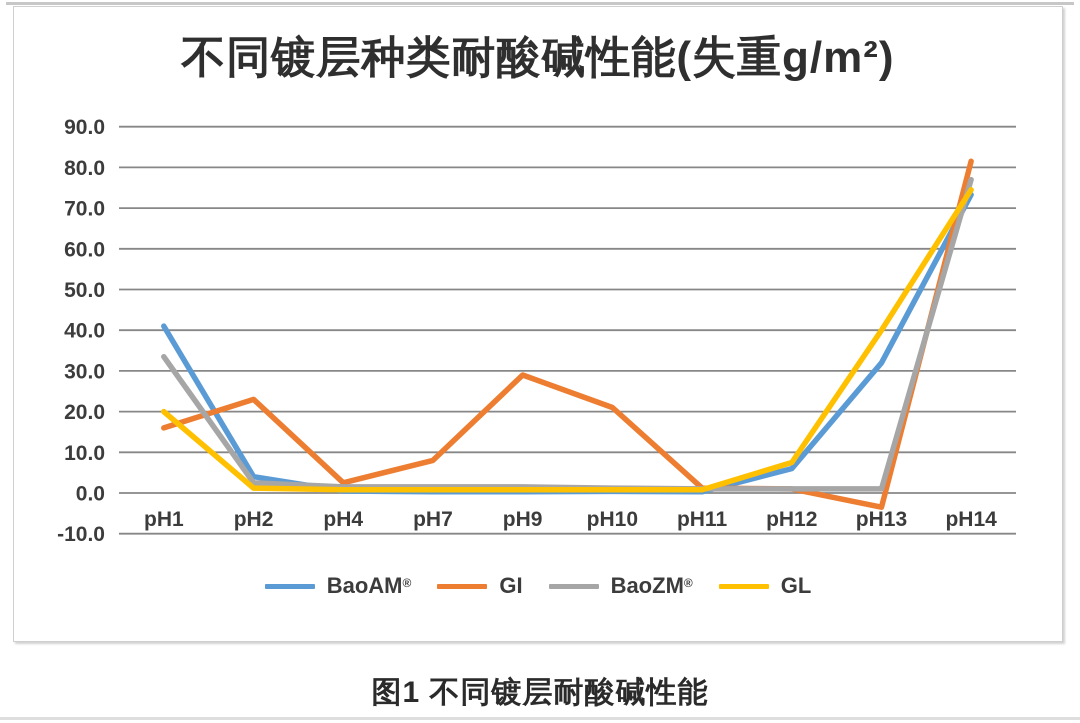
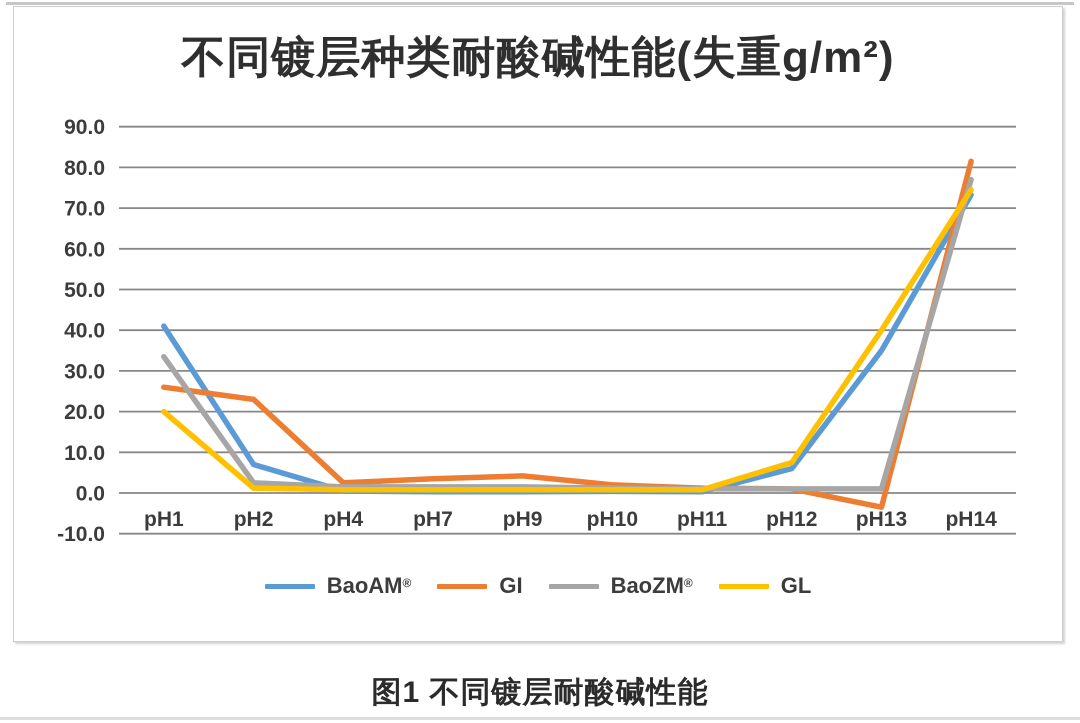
GI/pH1: 16 -> 26
BaoAM/pH2: 4 -> 7
GI/pH7: 8 -> 4
GI/pH9: 29 -> 4
GI/pH10: 21 -> 2
BaoAM/pH13: 32 -> 35
